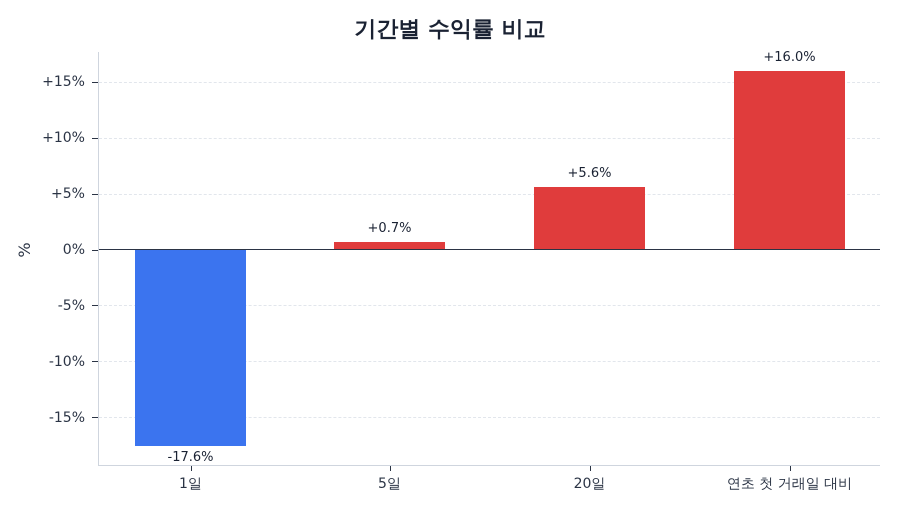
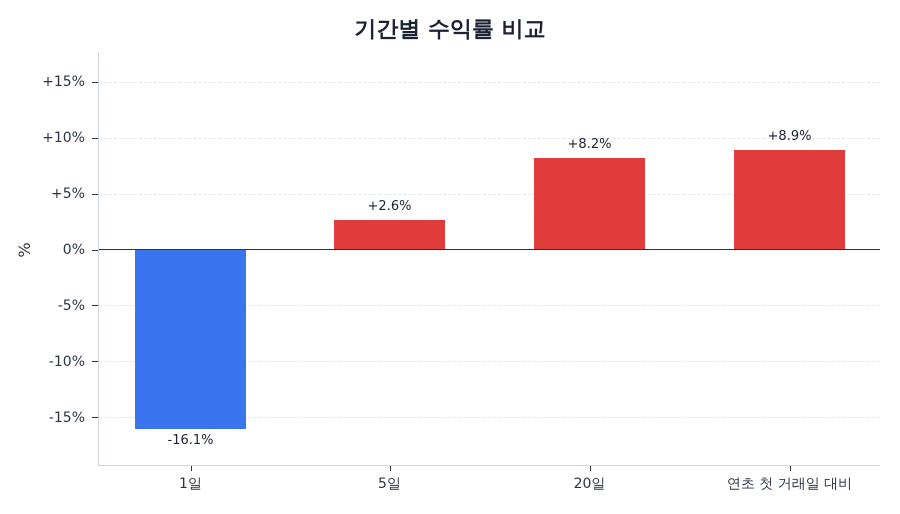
1일: -17.6% -> -16.1%
5일: +0.7% -> +2.6%
20일: +5.6% -> +8.2%
연초 첫 거래일 대비: +16.0% -> +8.9%
